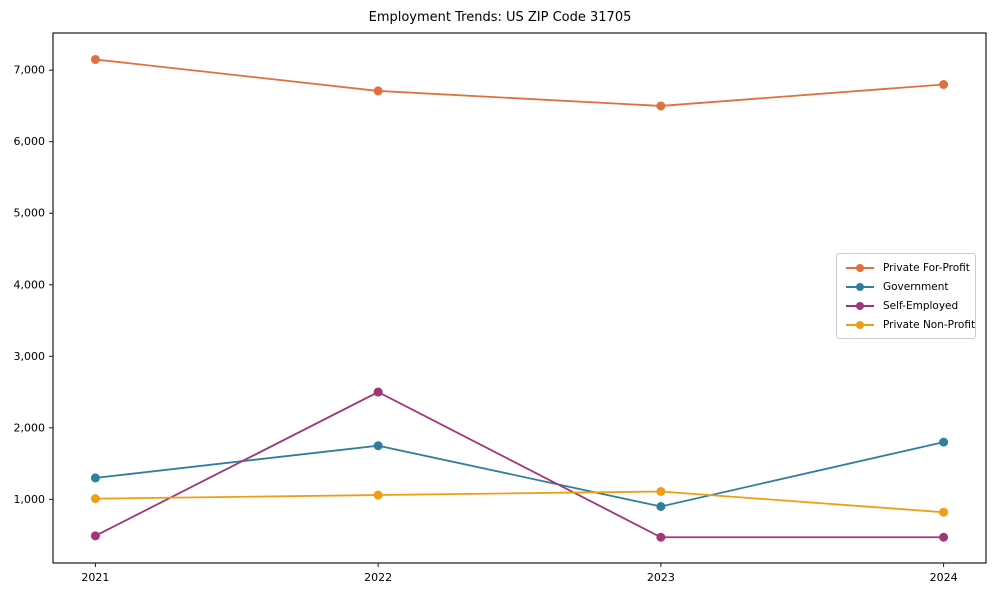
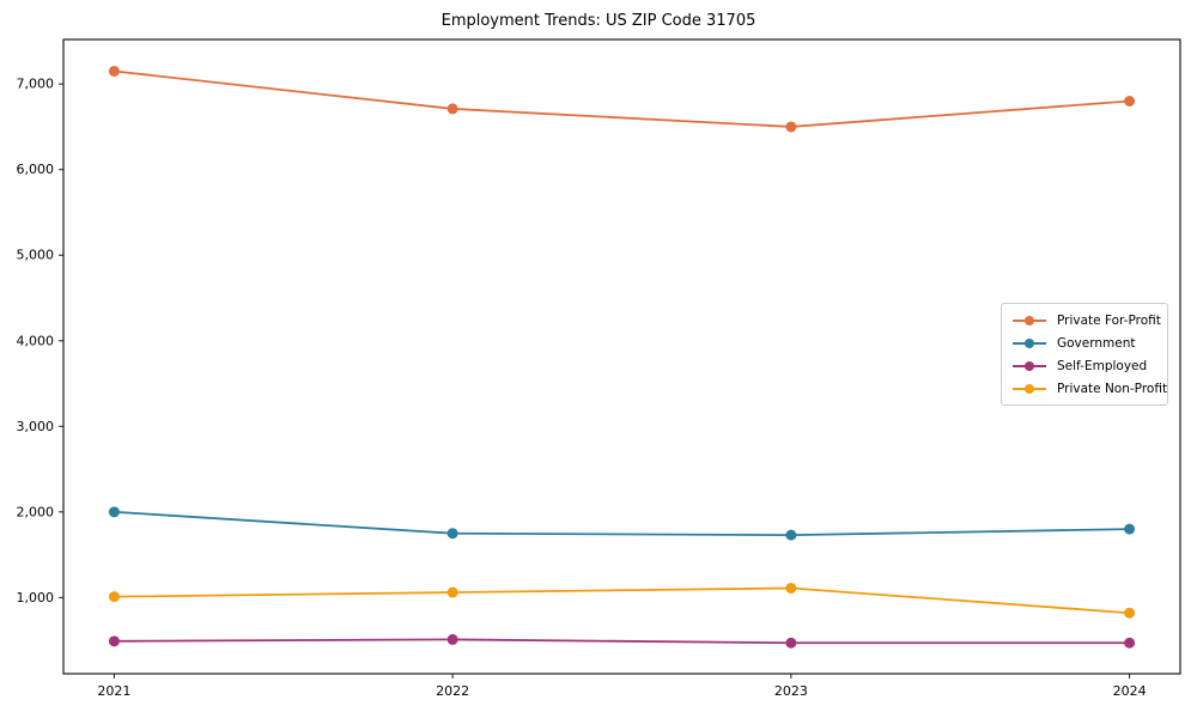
Government/2021: 1300 -> 2000
Self-Employed/2022: 2500 -> 500
Government/2023: 900 -> 1700
